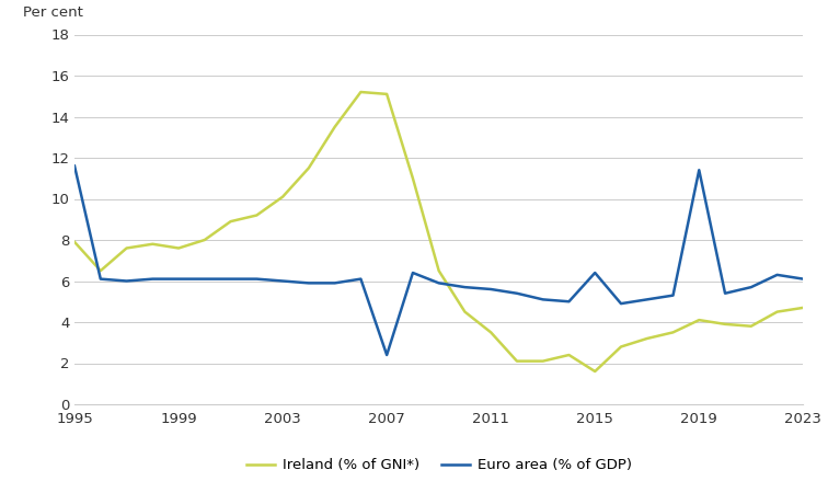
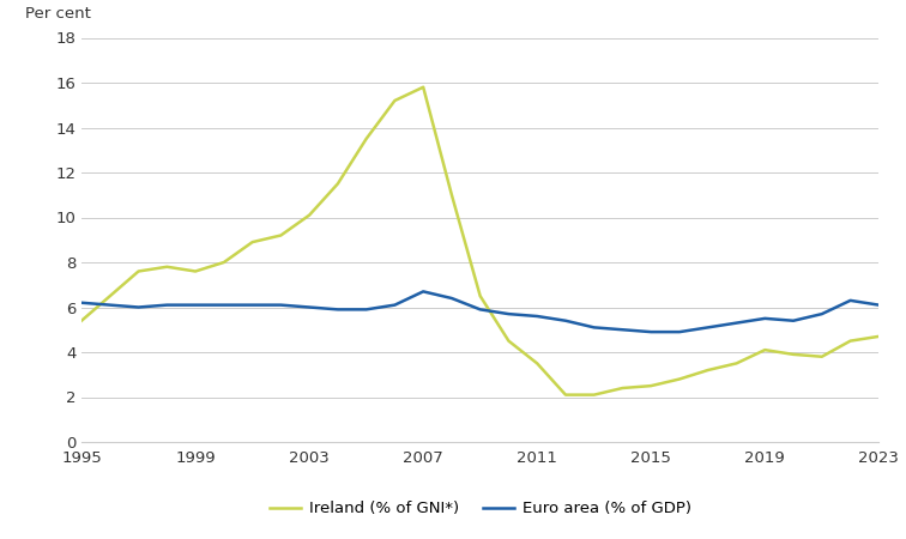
Ireland (% of GNI*)/1995: 7.9 -> 5.4
Euro area (% of GDP)/1995: 11.6 -> 6.2
Ireland (% of GNI*)/2007: 15.1 -> 15.8
Euro area (% of GDP)/2007: 2.4 -> 6.7
Ireland (% of GNI*)/2015: 1.6 -> 2.5
Euro area (% of GDP)/2015: 6.4 -> 4.9
Euro area (% of GDP)/2019: 11.4 -> 5.5
